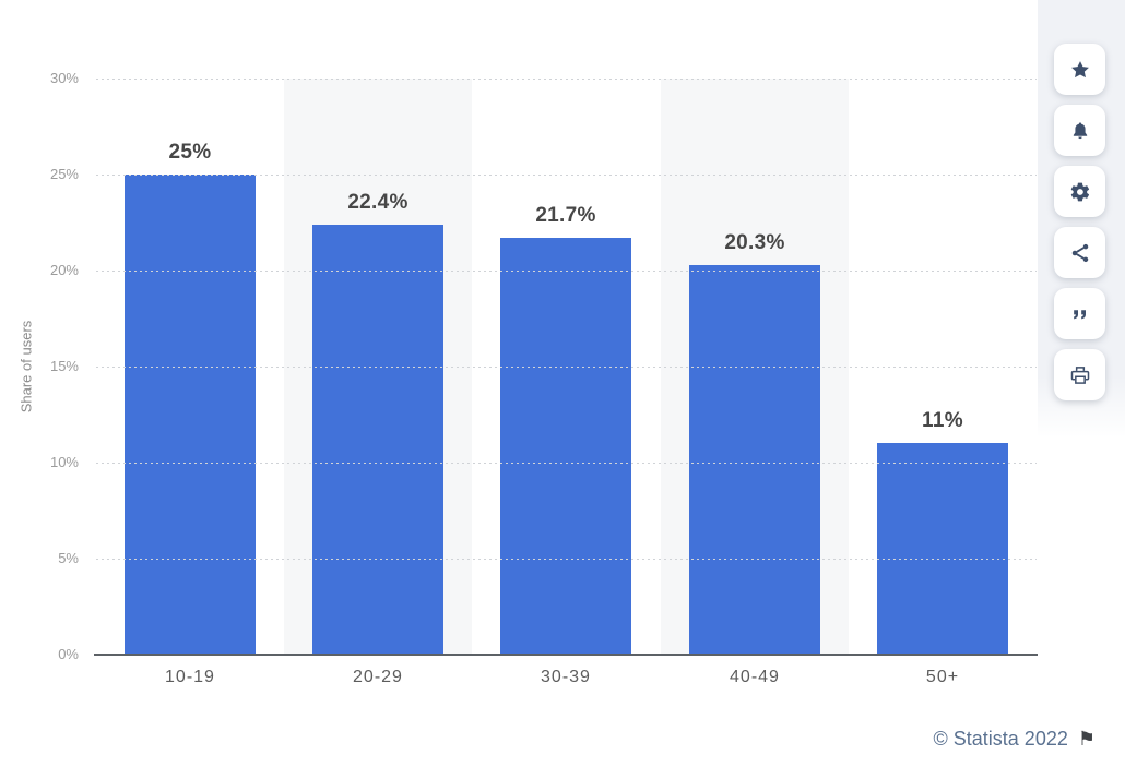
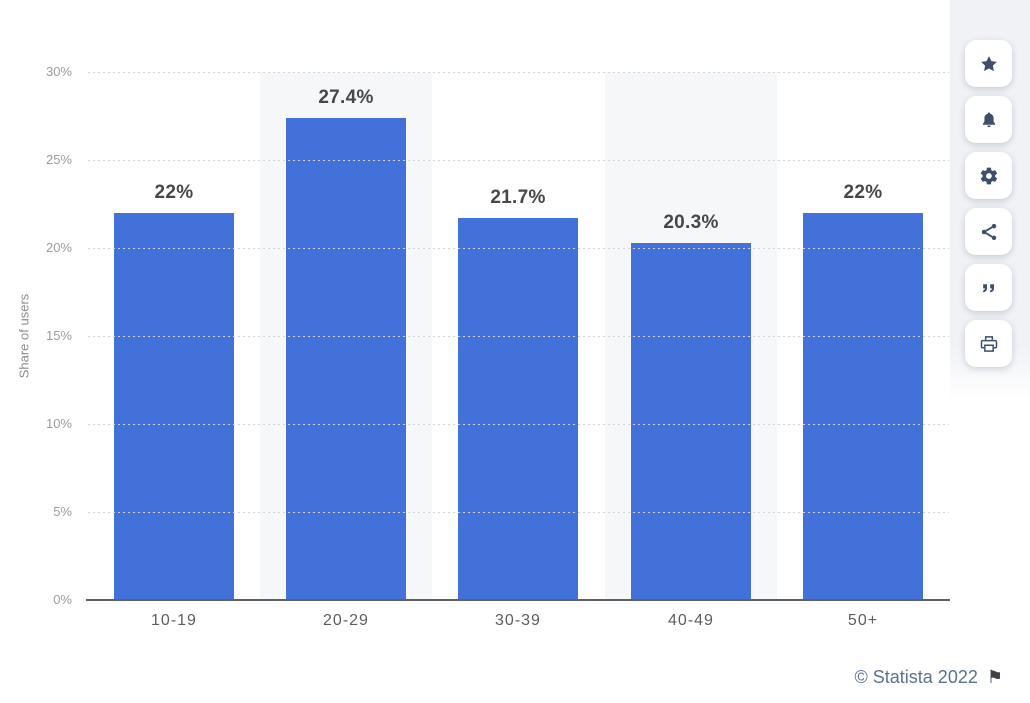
10-19: 25% -> 22%
20-29: 22.4% -> 27.4%
50+: 11% -> 22%
